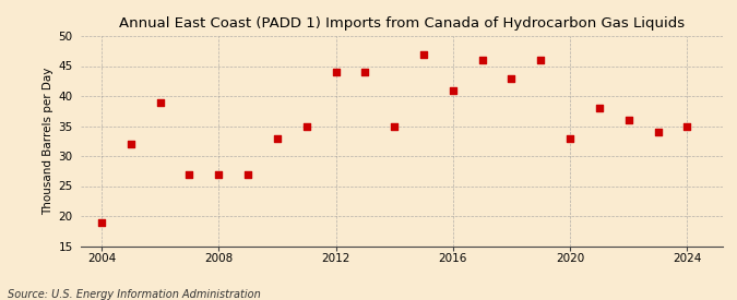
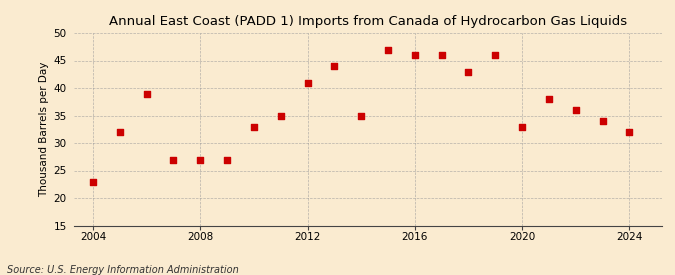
2004: 19 -> 23
2012: 44 -> 41
2016: 41 -> 46
2024: 35 -> 32
